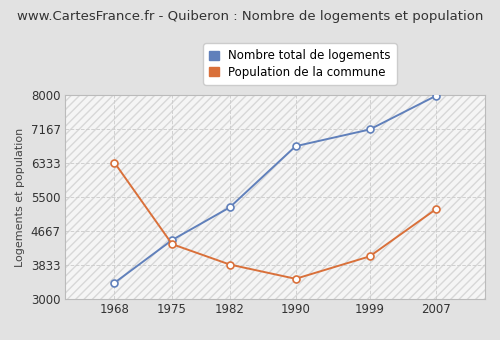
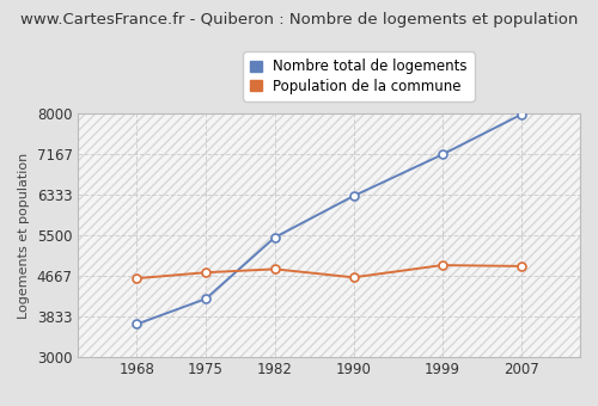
Nombre total de logements/1968: 3400 -> 3680
Population de la commune/1968: 6350 -> 4620
Nombre total de logements/1975: 4450 -> 4200
Population de la commune/1975: 4350 -> 4740
Nombre total de logements/1982: 5250 -> 5460
Population de la commune/1982: 3850 -> 4810
Nombre total de logements/1990: 6750 -> 6310
Population de la commune/1990: 3500 -> 4640
Population de la commune/1999: 4050 -> 4890
Population de la commune/2007: 5200 -> 4870
